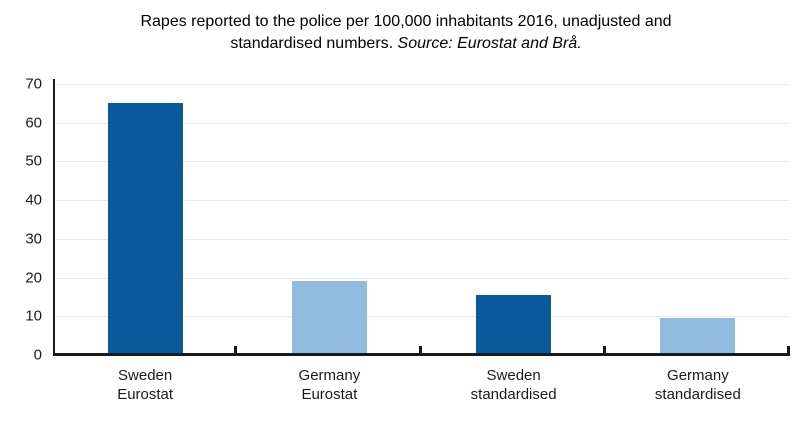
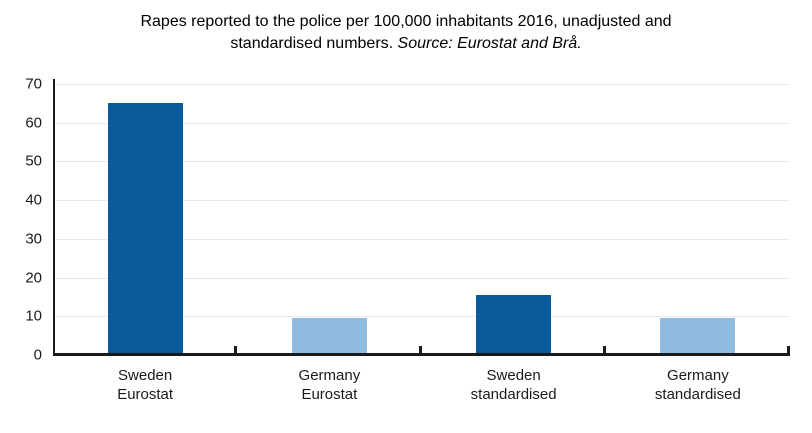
Germany Eurostat: 19 -> 10
